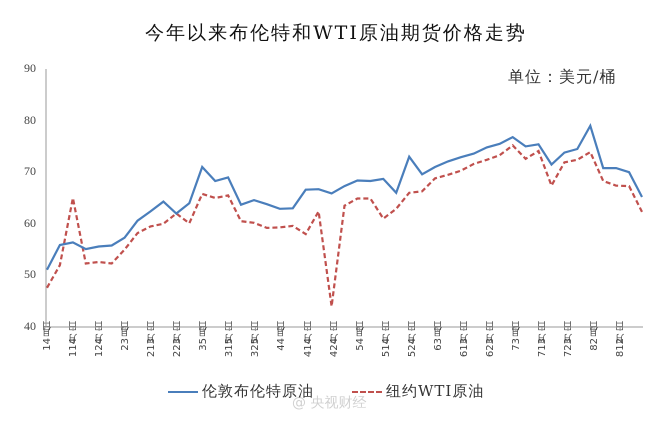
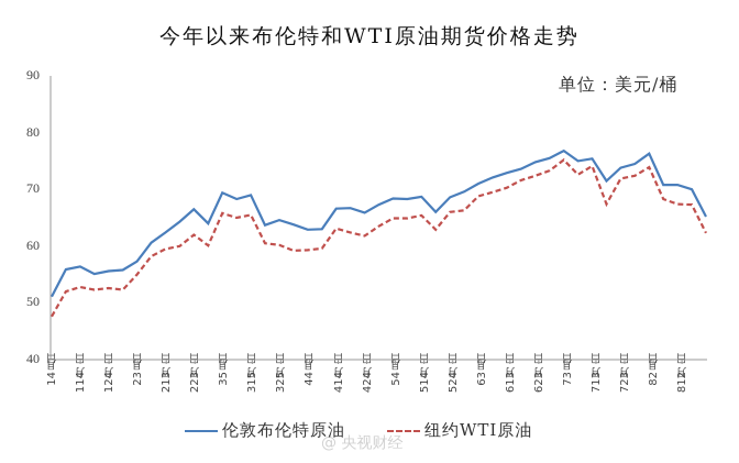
纽约WTI原油/1月14日: 65 -> 53
伦敦布伦特原油/2月23日: 62 -> 66
伦敦布伦特原油/3月5日: 71 -> 69
纽约WTI原油/4月14日: 58 -> 63
纽约WTI原油/4月24日: 44 -> 62
纽约WTI原油/5月14日: 61 -> 65
伦敦布伦特原油/5月24日: 73 -> 69
伦敦布伦特原油/8月2日: 79 -> 76
